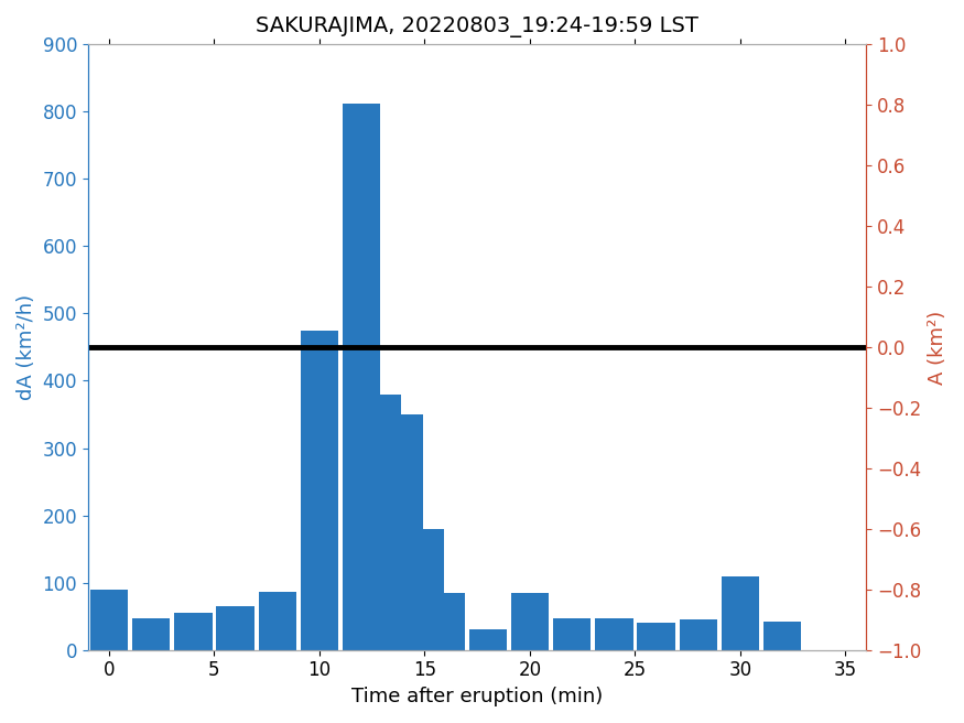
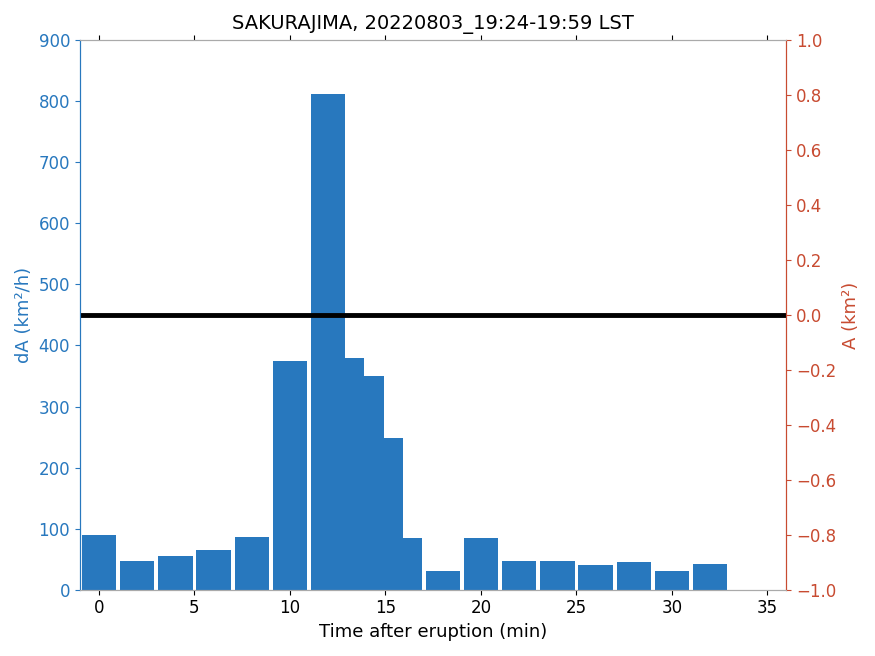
10: 474 -> 375
15: 180 -> 248
30: 110 -> 30
